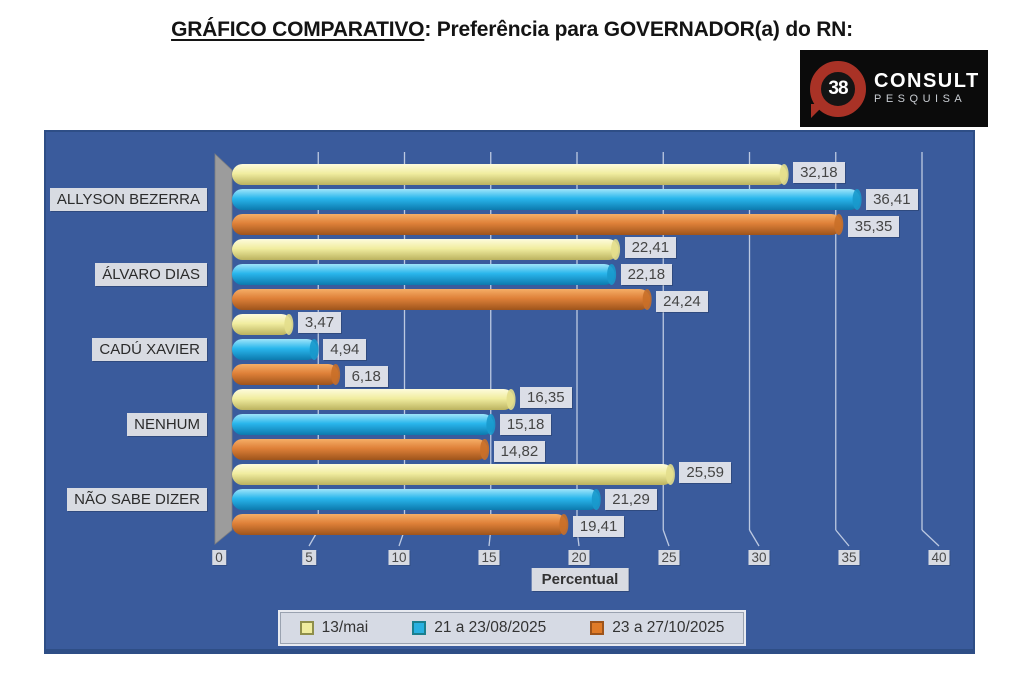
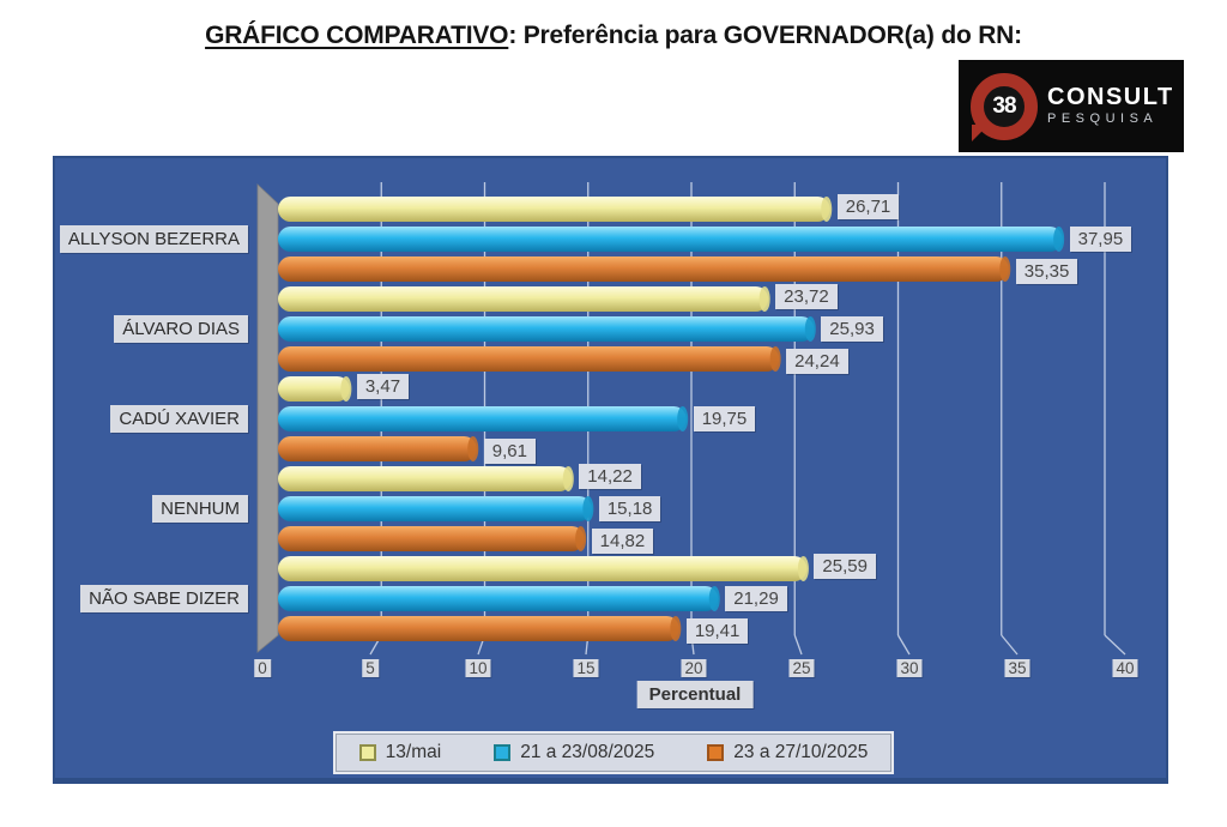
13/mai/ALLYSON BEZERRA: 32,18 -> 26,71
21 a 23/08/2025/ALLYSON BEZERRA: 36,41 -> 37,95
13/mai/ÁLVARO DIAS: 22,41 -> 23,72
21 a 23/08/2025/ÁLVARO DIAS: 22,18 -> 25,93
21 a 23/08/2025/CADÚ XAVIER: 4,94 -> 19,75
23 a 27/10/2025/CADÚ XAVIER: 6,18 -> 9,61
13/mai/NENHUM: 16,35 -> 14,22
